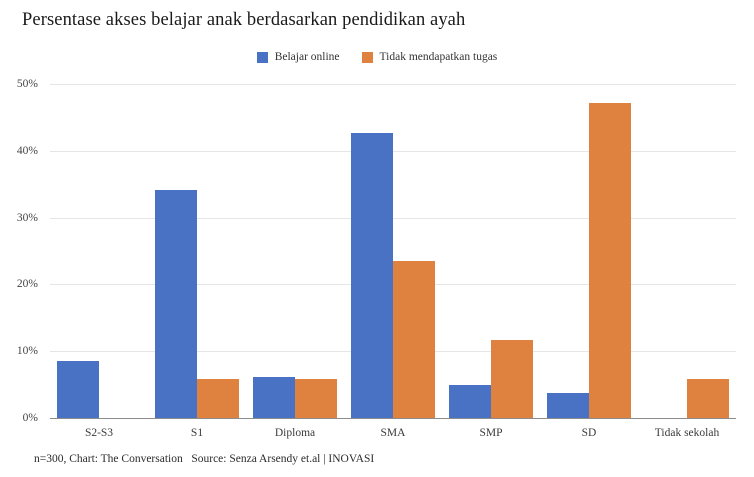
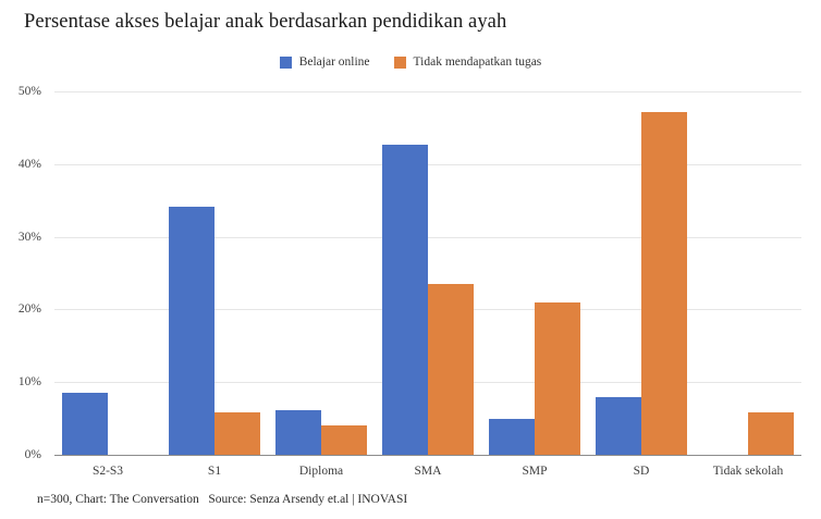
Tidak mendapatkan tugas/Diploma: 6% -> 4%
Tidak mendapatkan tugas/SMP: 12% -> 21%
Belajar online/SD: 4% -> 8%
